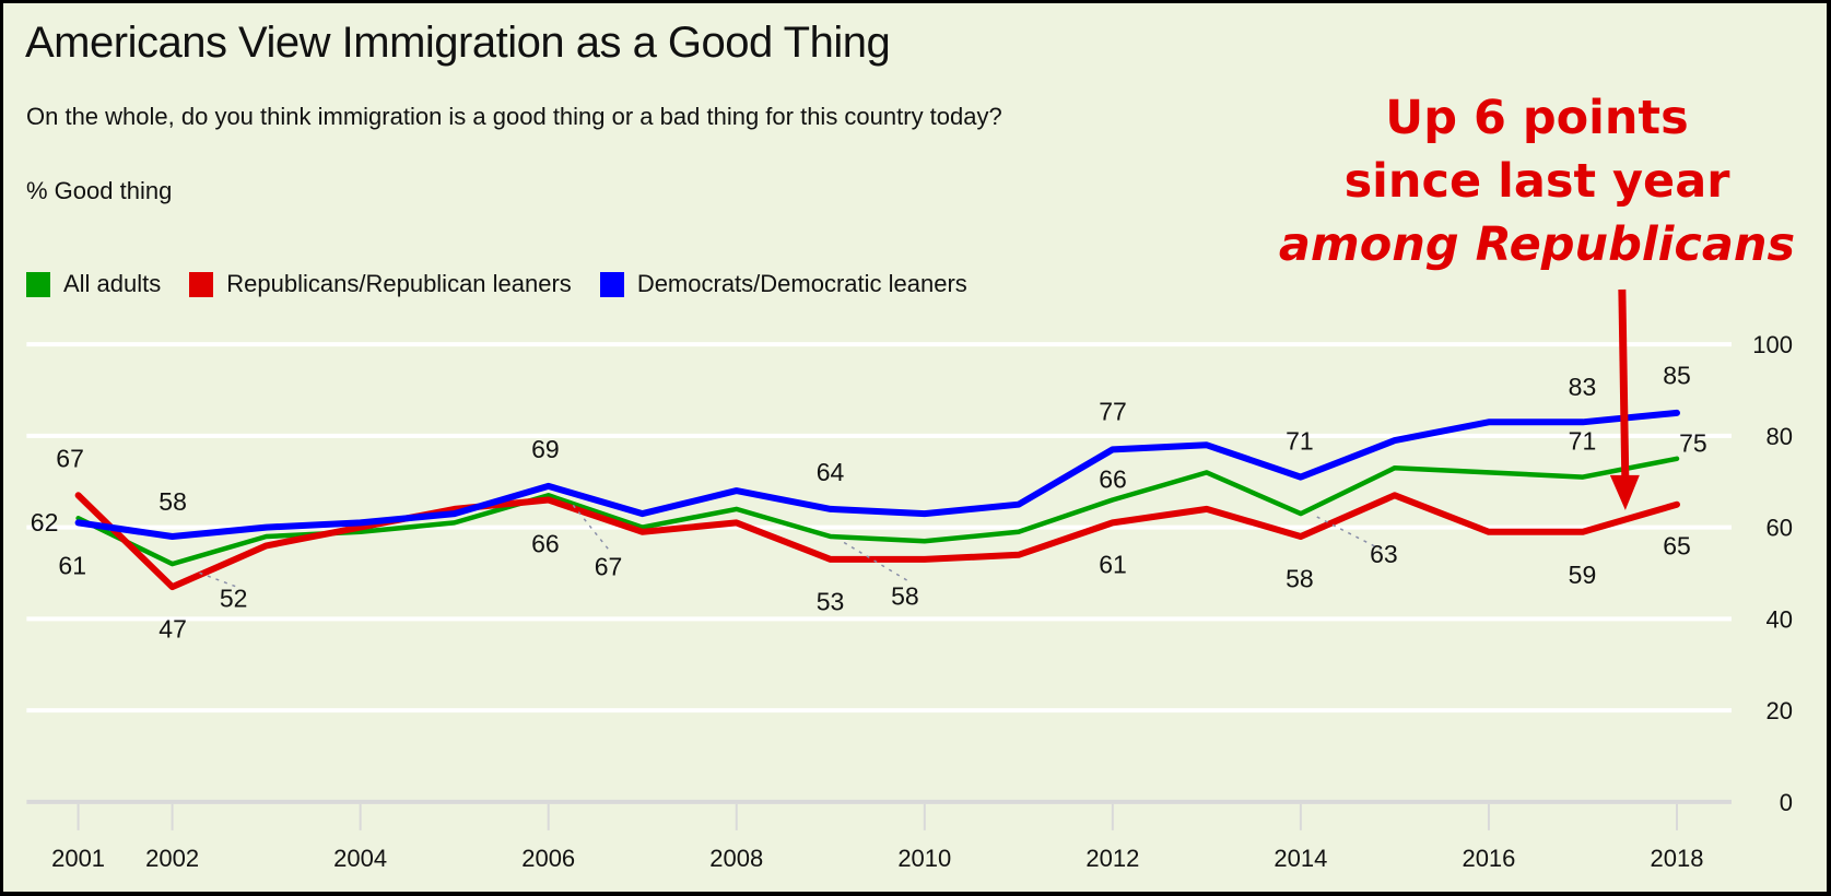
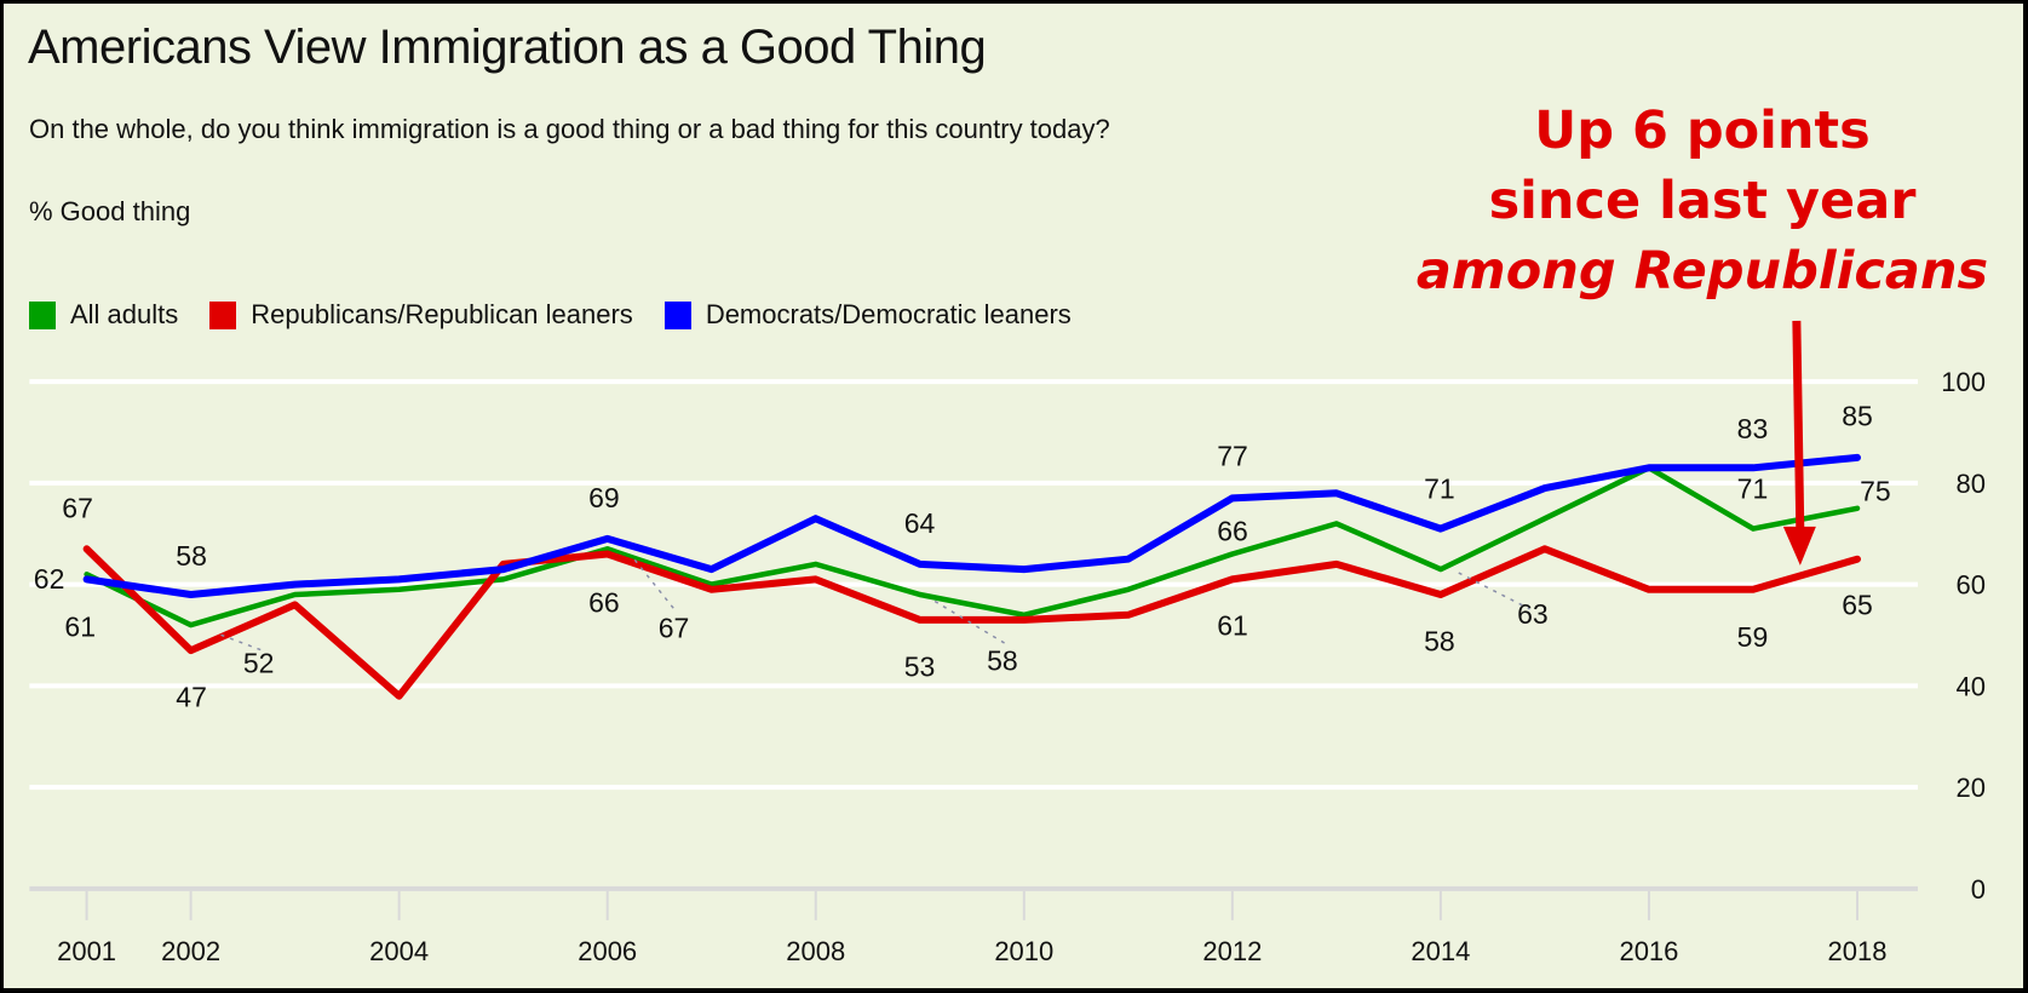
Republicans/Republican leaners/2004: 60 -> 38
Democrats/Democratic leaners/2008: 68 -> 73
All adults/2010: 57 -> 54
All adults/2016: 72 -> 83
